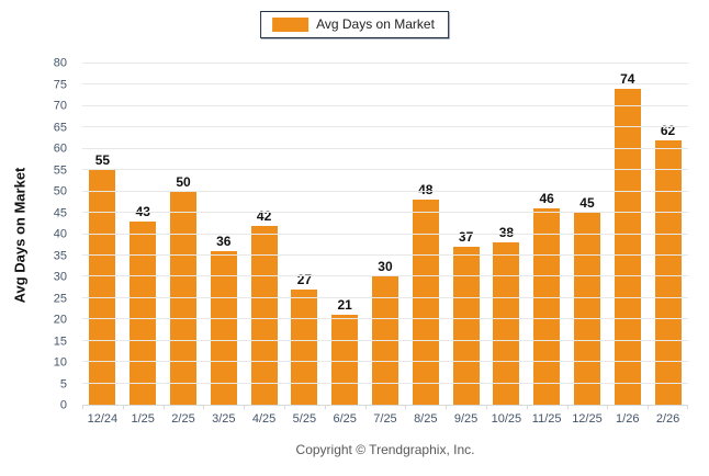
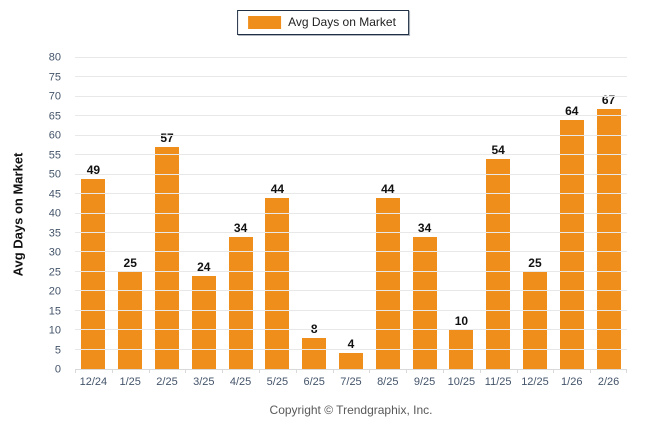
12/24: 55 -> 49
1/25: 43 -> 25
2/25: 50 -> 57
3/25: 36 -> 24
4/25: 42 -> 34
5/25: 27 -> 44
6/25: 21 -> 8
7/25: 30 -> 4
8/25: 48 -> 44
9/25: 37 -> 34
10/25: 38 -> 10
11/25: 46 -> 54
12/25: 45 -> 25
1/26: 74 -> 64
2/26: 62 -> 67
